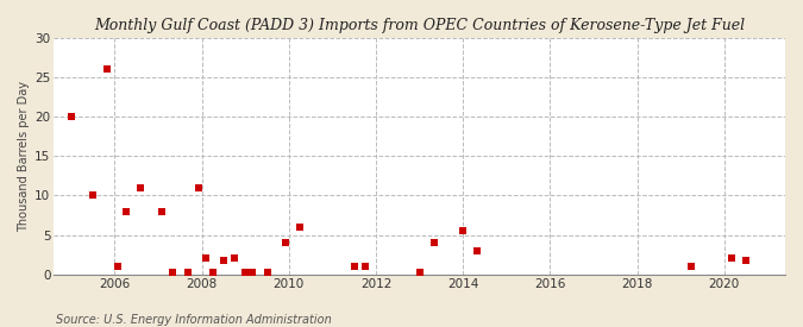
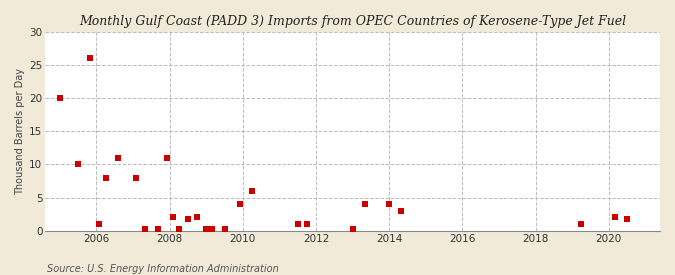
2014: 5.6 -> 4.0
